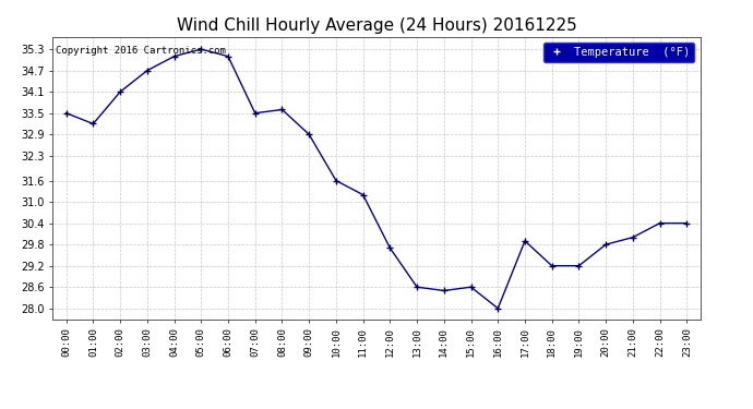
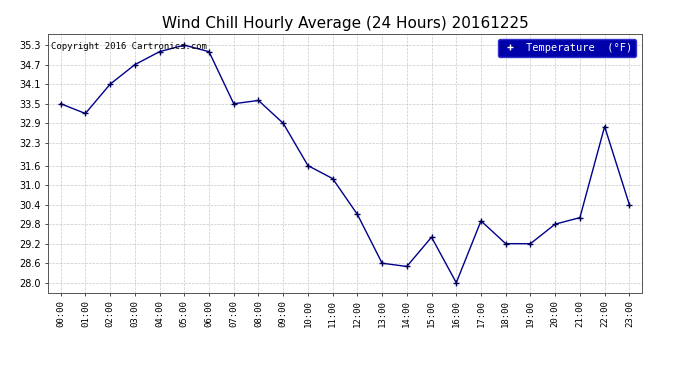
12:00: 29.7 -> 30.1
15:00: 28.6 -> 29.4
22:00: 30.4 -> 32.8
